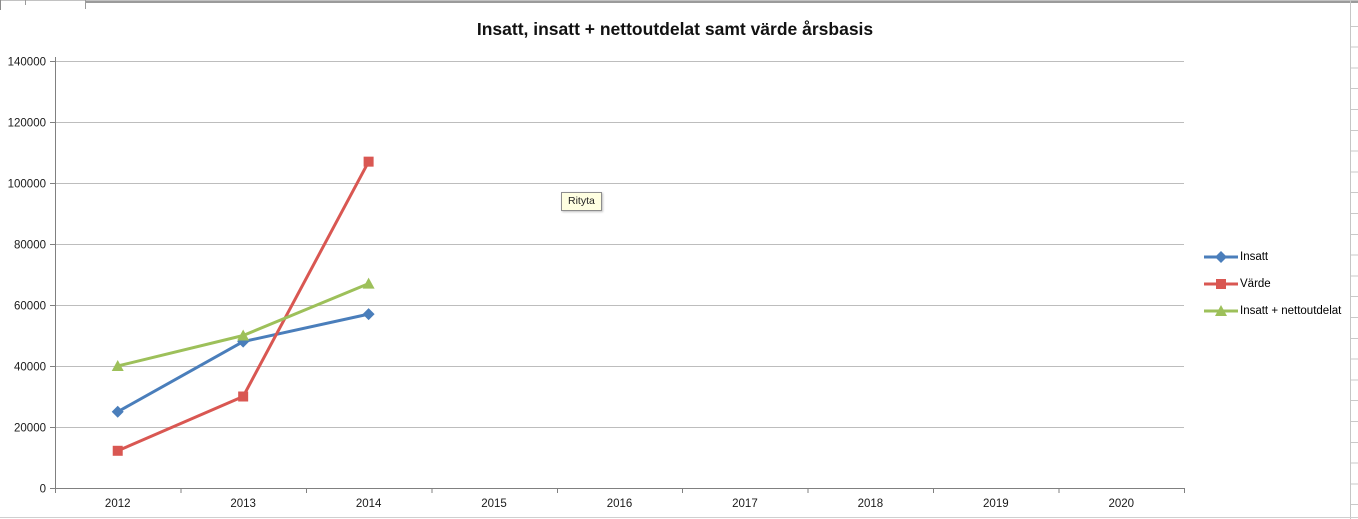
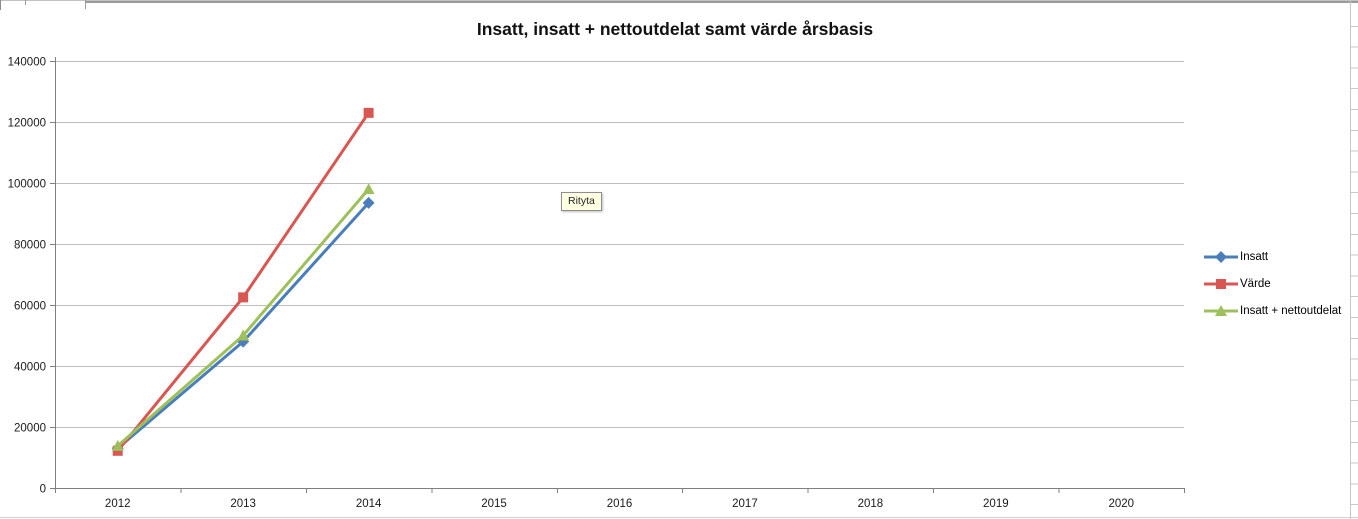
Insatt/2012: 25000 -> 13000
Insatt + nettoutdelat/2012: 40000 -> 14000
Värde/2013: 30000 -> 62000
Insatt/2014: 57000 -> 94000
Värde/2014: 107000 -> 123000
Insatt + nettoutdelat/2014: 67000 -> 98000
